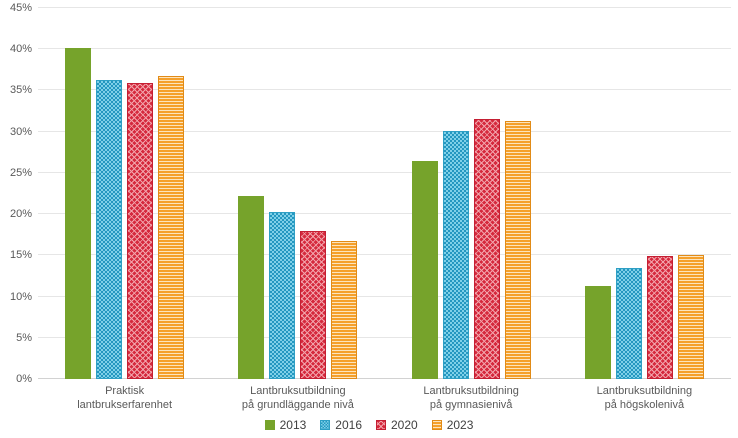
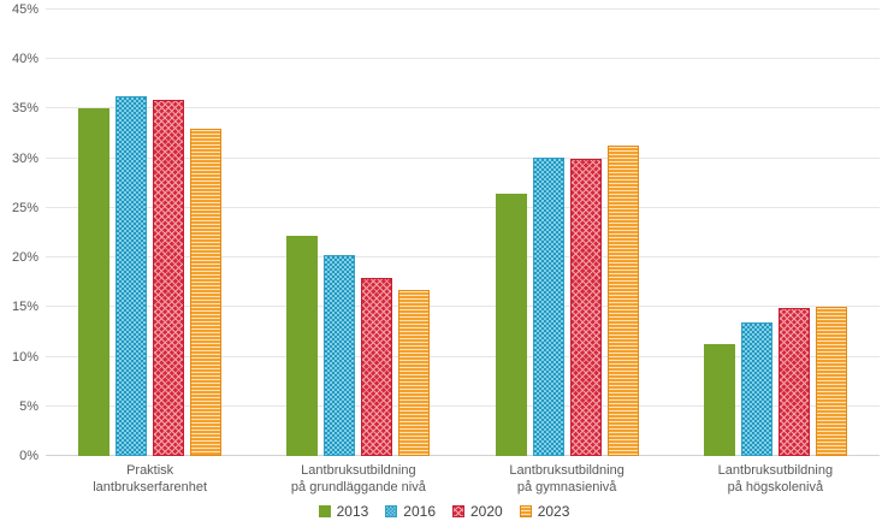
2013/Praktisk lantbrukserfarenhet: 40% -> 35%
2023/Praktisk lantbrukserfarenhet: 37% -> 33%
2020/Lantbruksutbildning på gymnasienivå: 32% -> 30%
